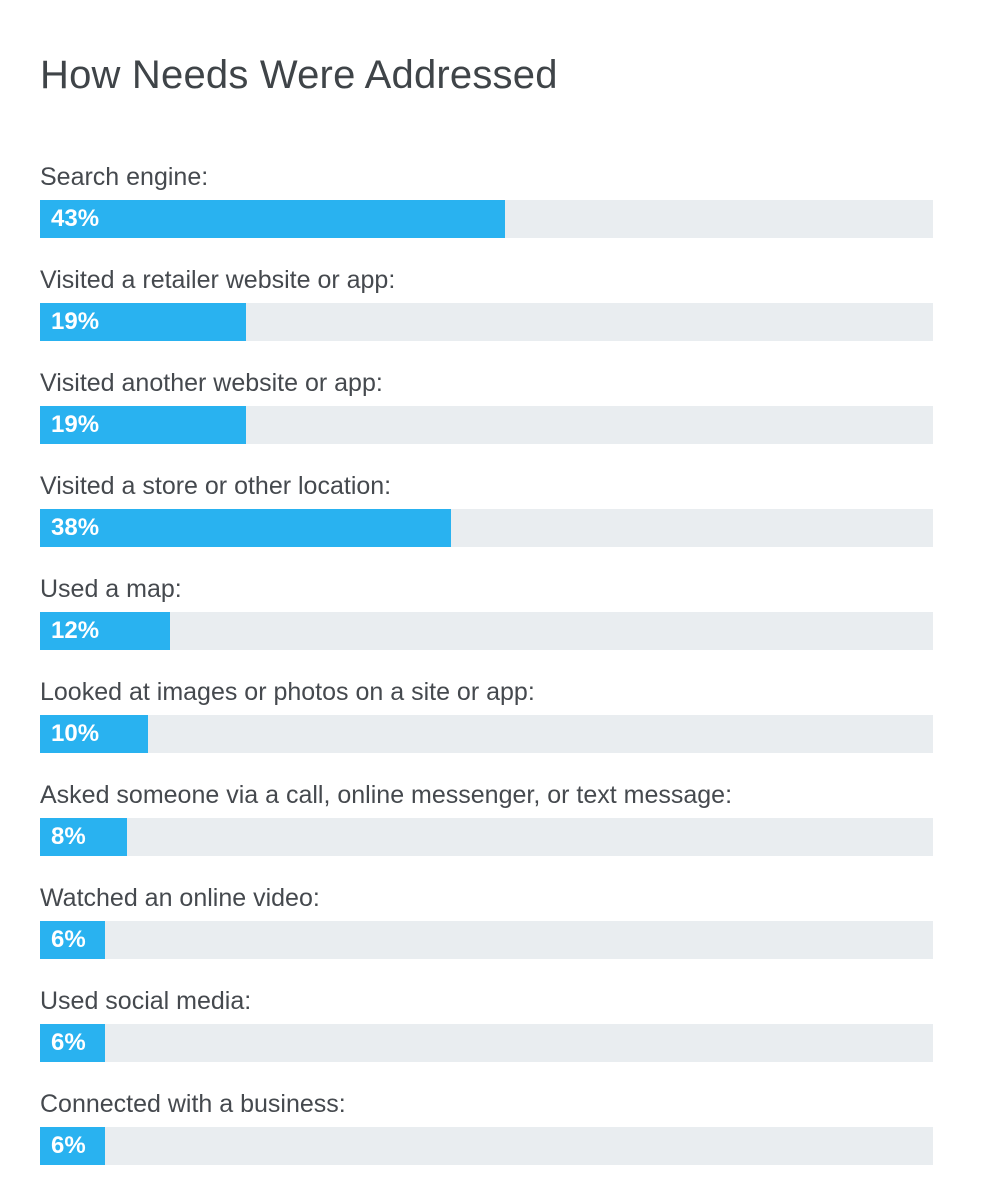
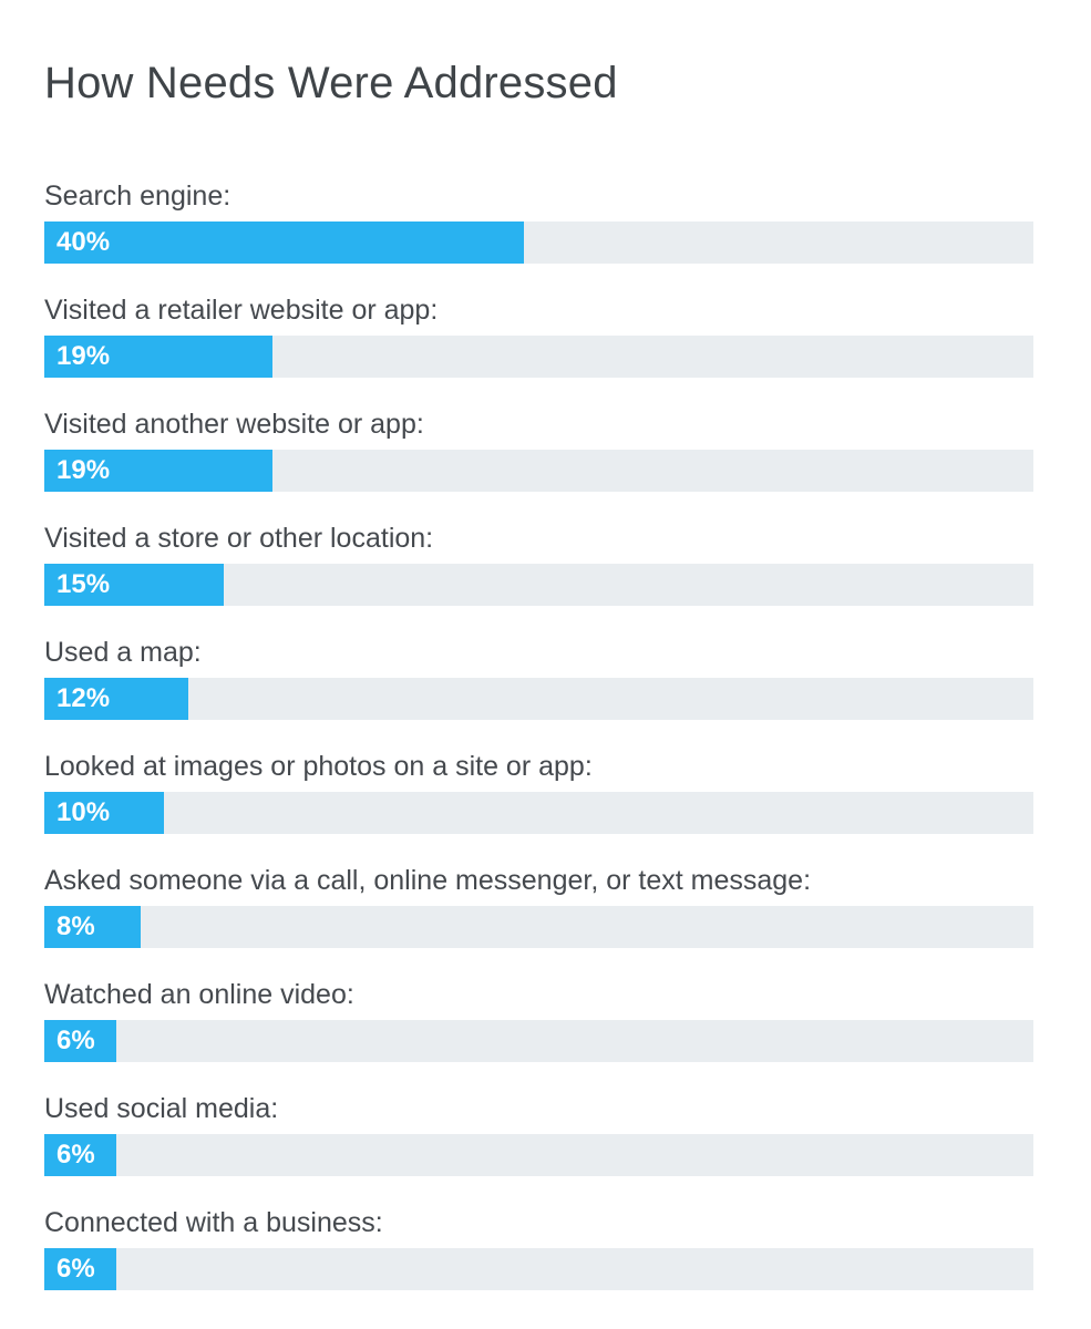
Search engine:: 43% -> 40%
Visited a store or other location:: 38% -> 15%
